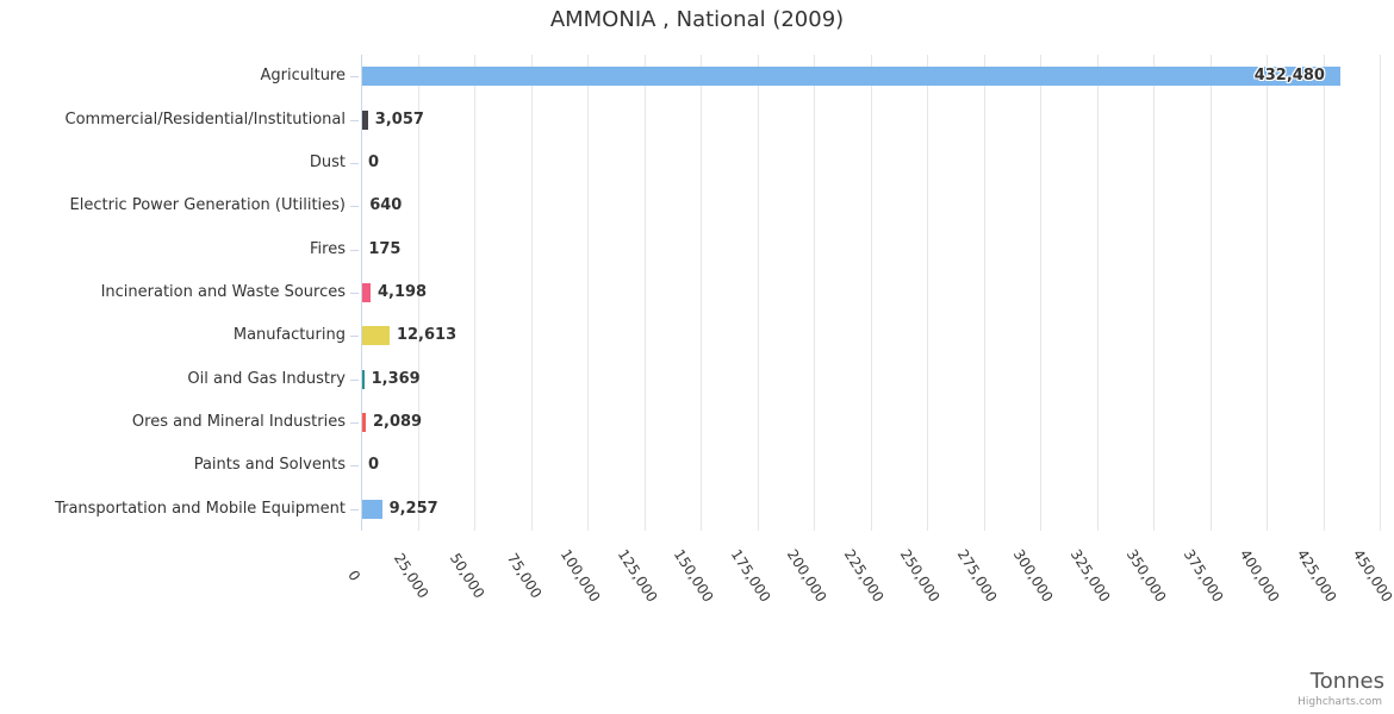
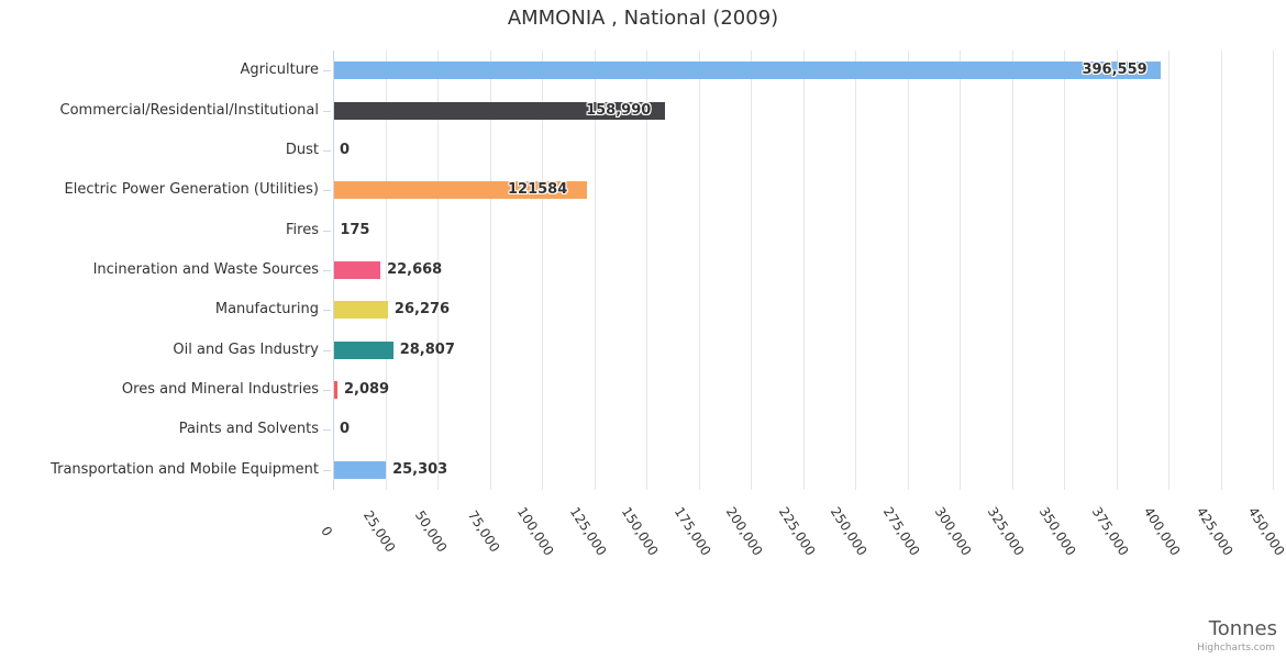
Agriculture: 432,480 -> 396,559
Commercial/Residential/Institutional: 3,057 -> 158,990
Electric Power Generation (Utilities): 640 -> 121584
Incineration and Waste Sources: 4,198 -> 22,668
Manufacturing: 12,613 -> 26,276
Oil and Gas Industry: 1,369 -> 28,807
Transportation and Mobile Equipment: 9,257 -> 25,303
